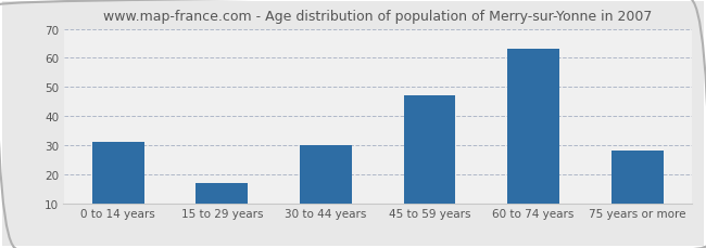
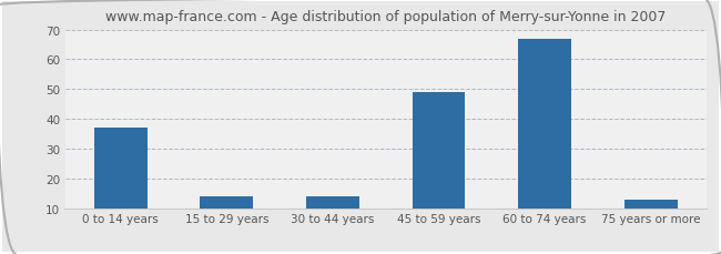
0 to 14 years: 31 -> 37
15 to 29 years: 17 -> 14
30 to 44 years: 30 -> 14
45 to 59 years: 47 -> 49
60 to 74 years: 63 -> 67
75 years or more: 28 -> 13
